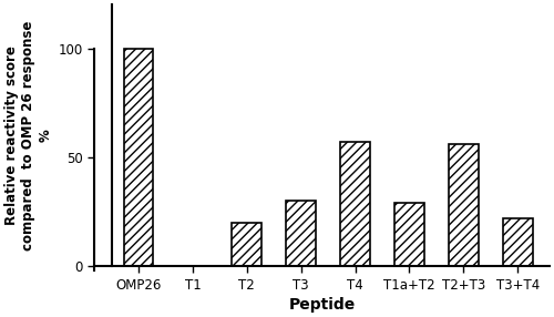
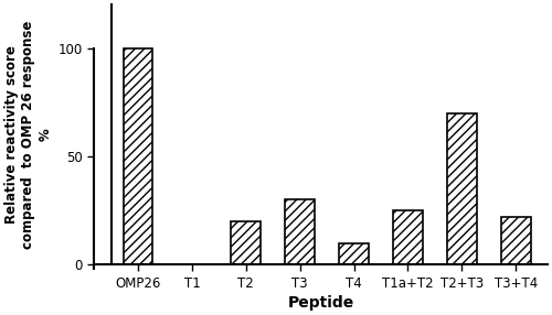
T4: 57 -> 10
T1a+T2: 29 -> 25
T2+T3: 56 -> 70
